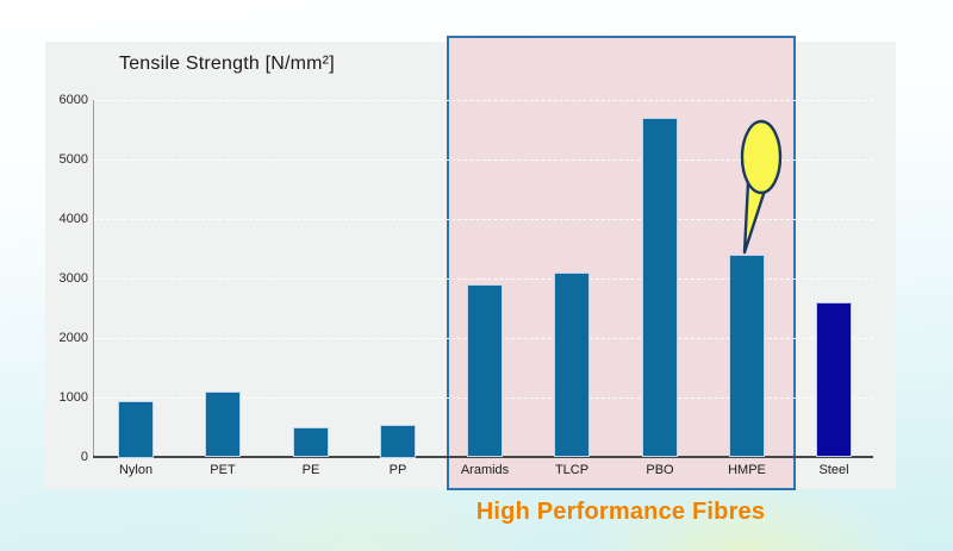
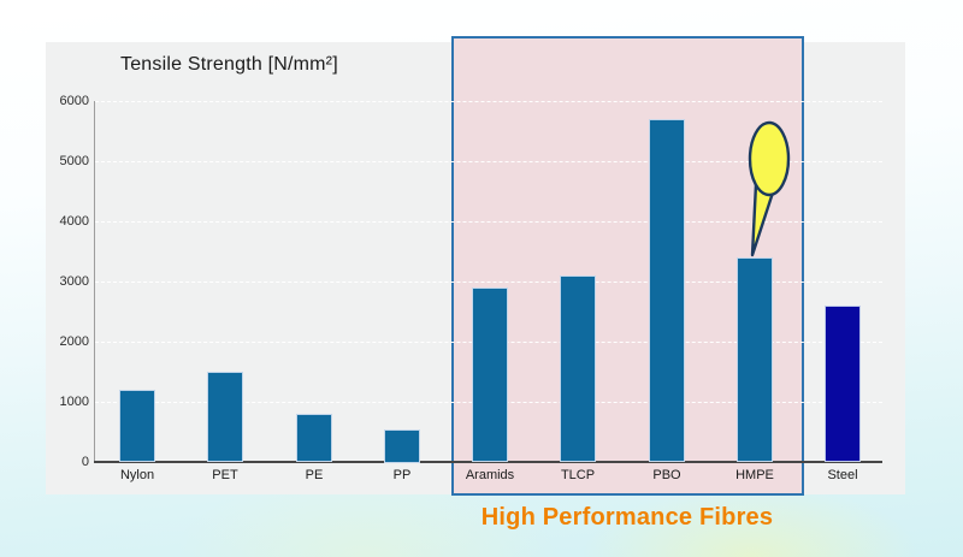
Nylon: 1000 -> 1200
PET: 1100 -> 1500
PE: 500 -> 800
